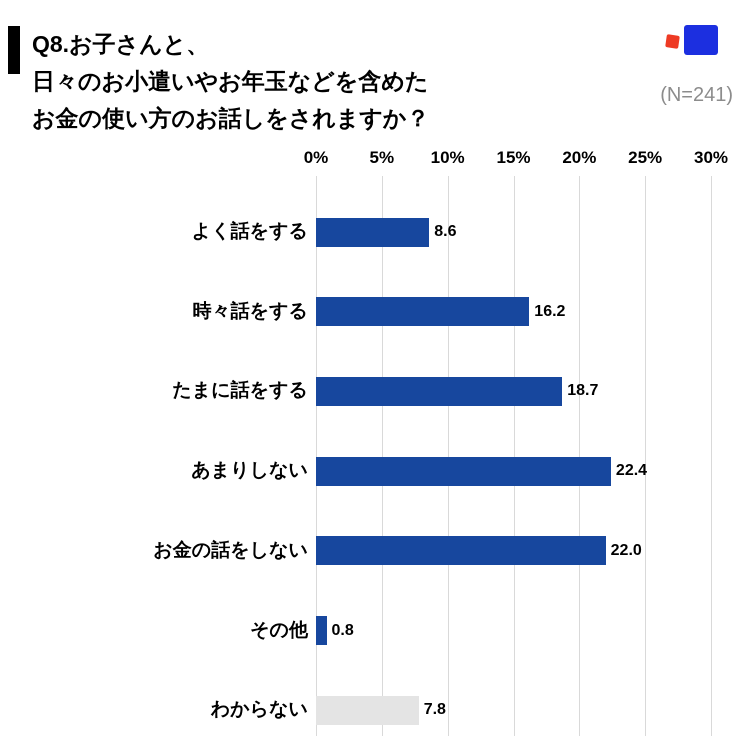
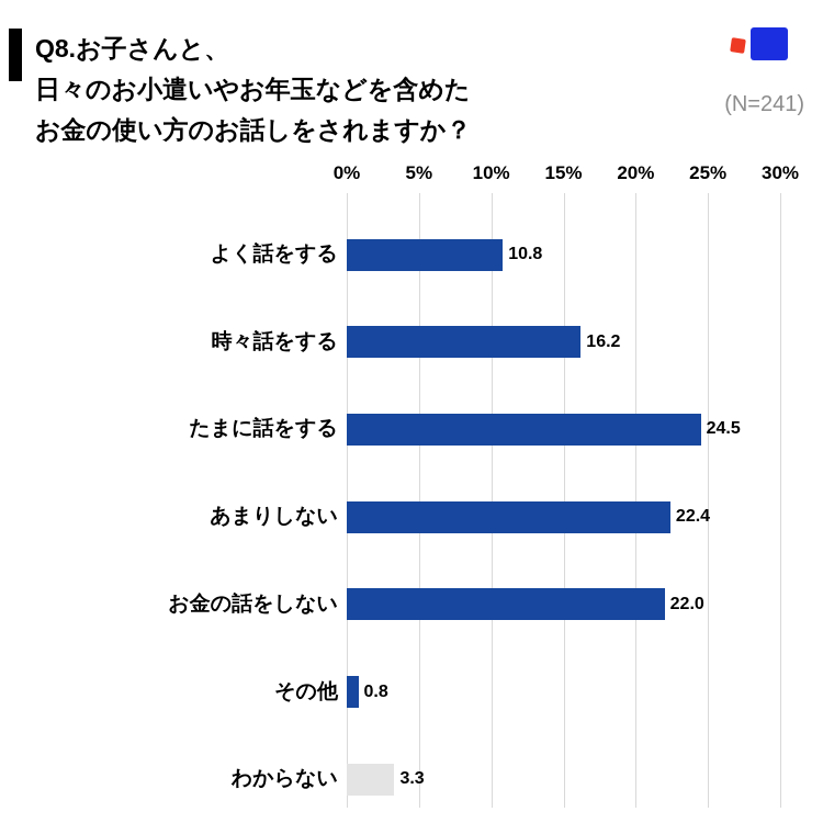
よく話をする: 8.6 -> 10.8
たまに話をする: 18.7 -> 24.5
わからない: 7.8 -> 3.3
